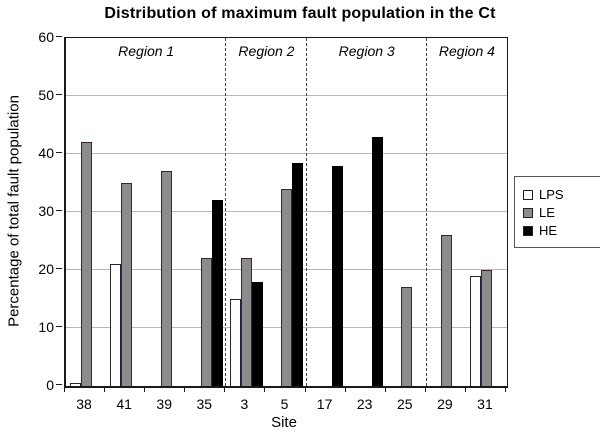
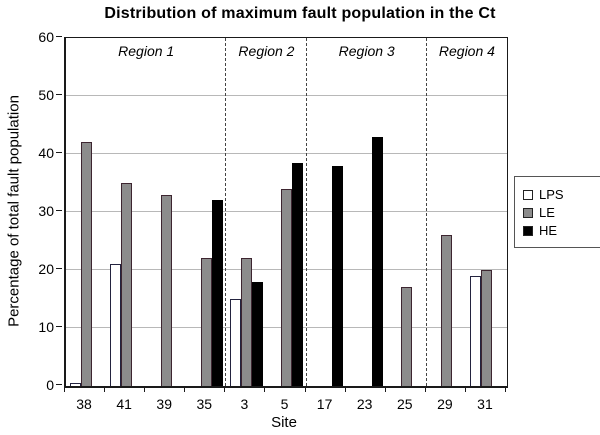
LE/39: 37 -> 33
